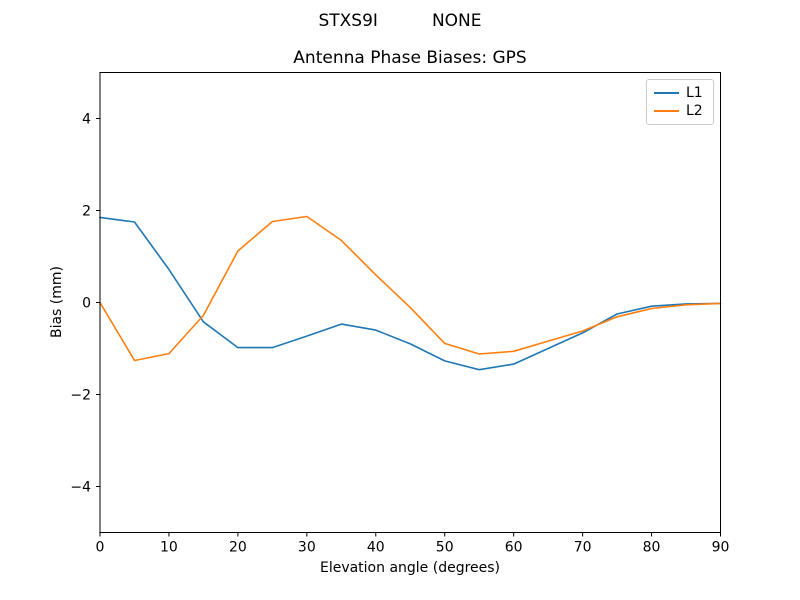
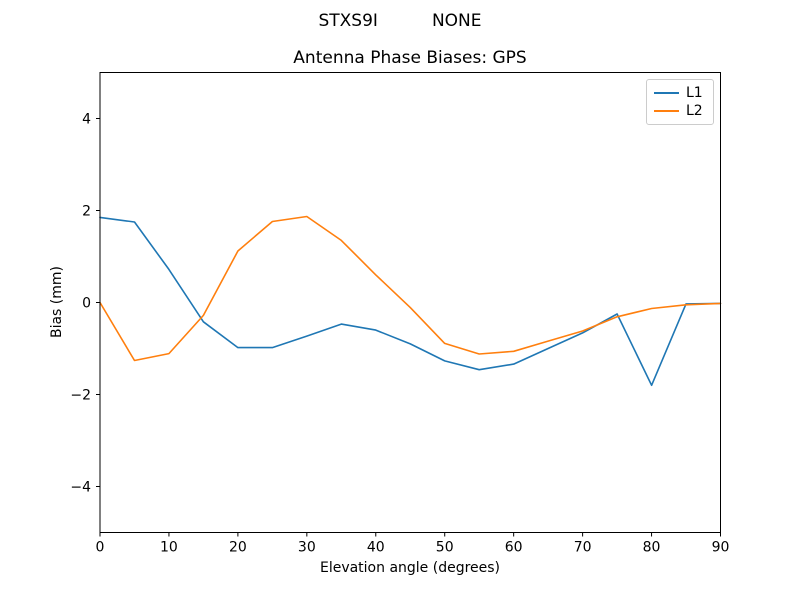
L1/80: -0.1 -> -1.8
